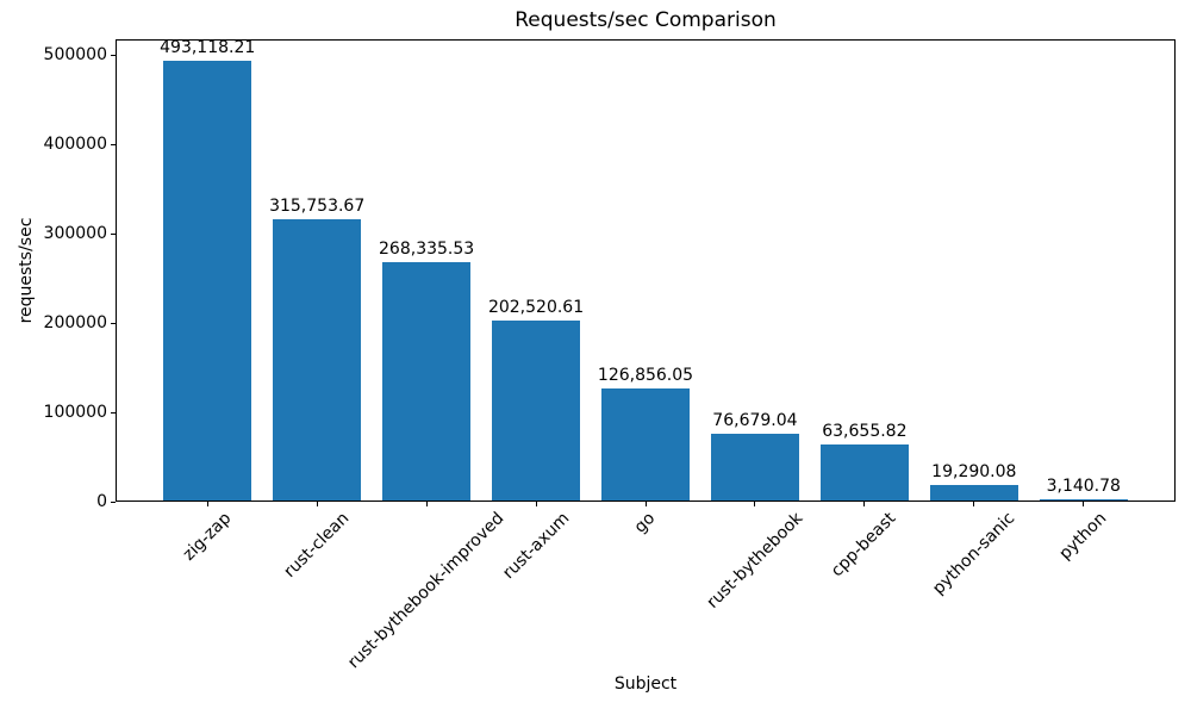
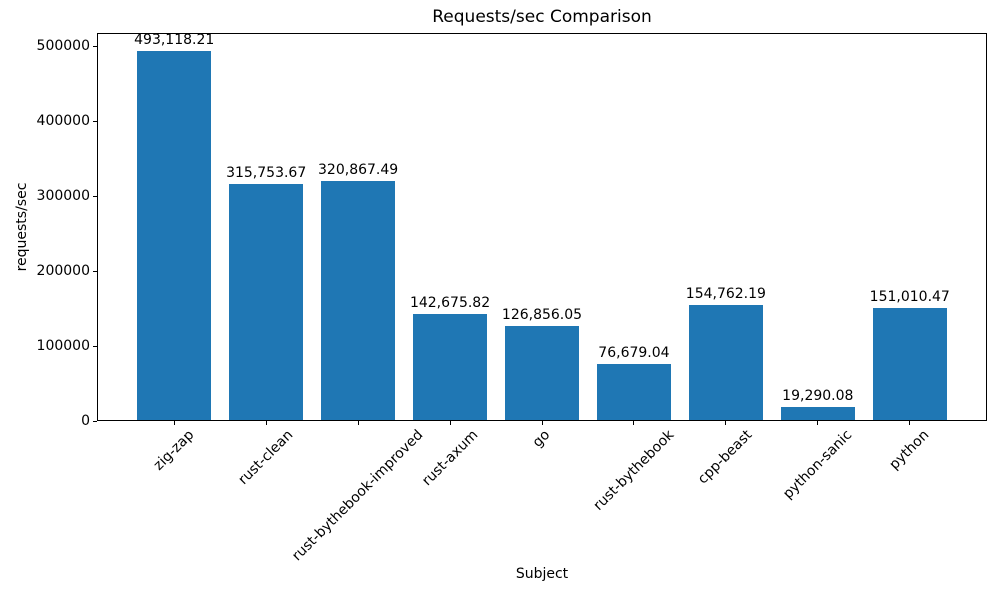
rust-bythebook-improved: 268,335.53 -> 320,867.49
rust-axum: 202,520.61 -> 142,675.82
cpp-beast: 63,655.82 -> 154,762.19
python: 3,140.78 -> 151,010.47
